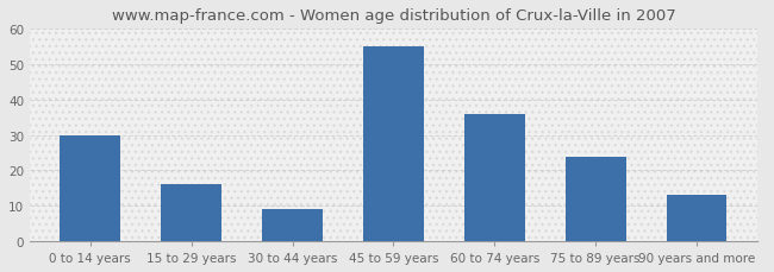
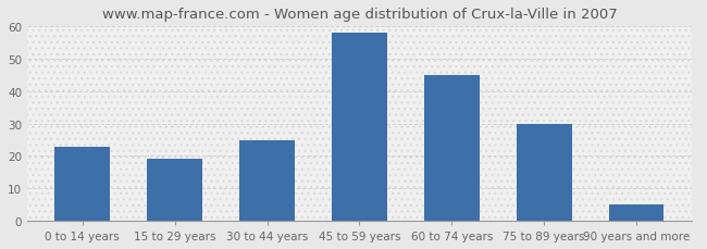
0 to 14 years: 30 -> 23
15 to 29 years: 16 -> 19
30 to 44 years: 9 -> 25
45 to 59 years: 55 -> 58
60 to 74 years: 36 -> 45
75 to 89 years: 24 -> 30
90 years and more: 13 -> 5
